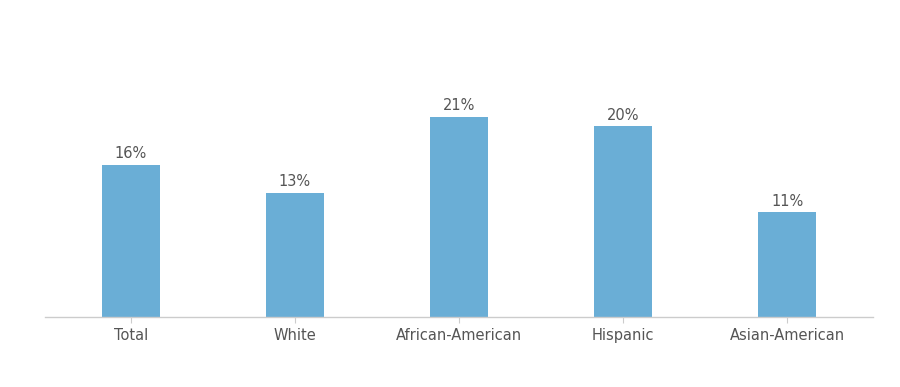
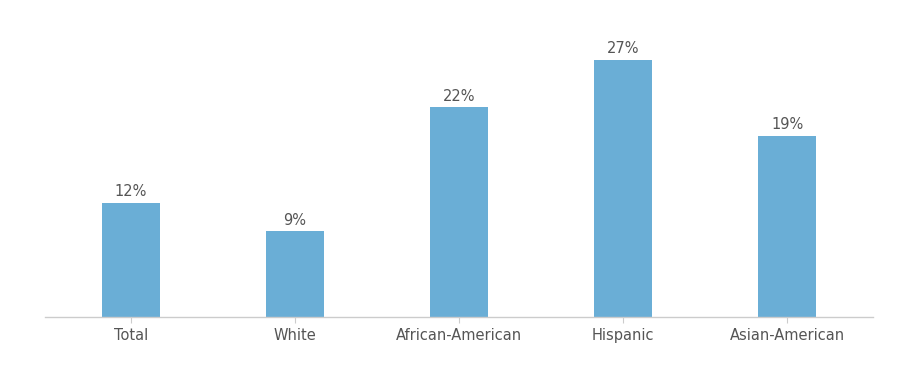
Total: 16% -> 12%
White: 13% -> 9%
African-American: 21% -> 22%
Hispanic: 20% -> 27%
Asian-American: 11% -> 19%
